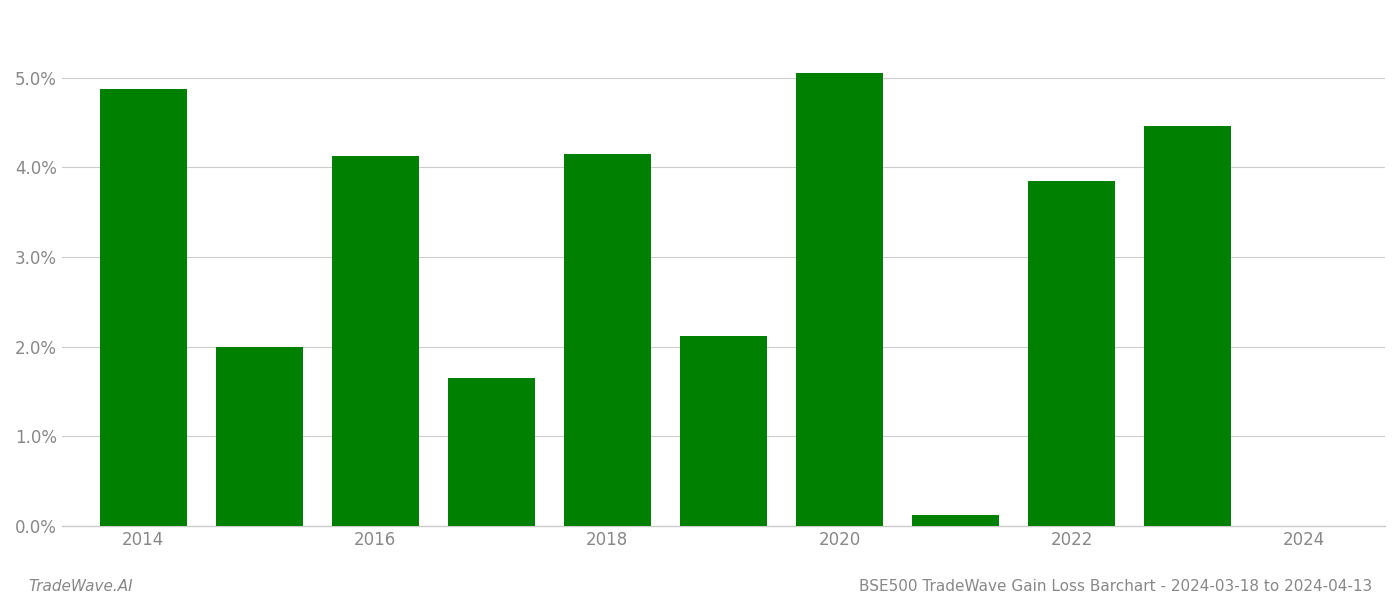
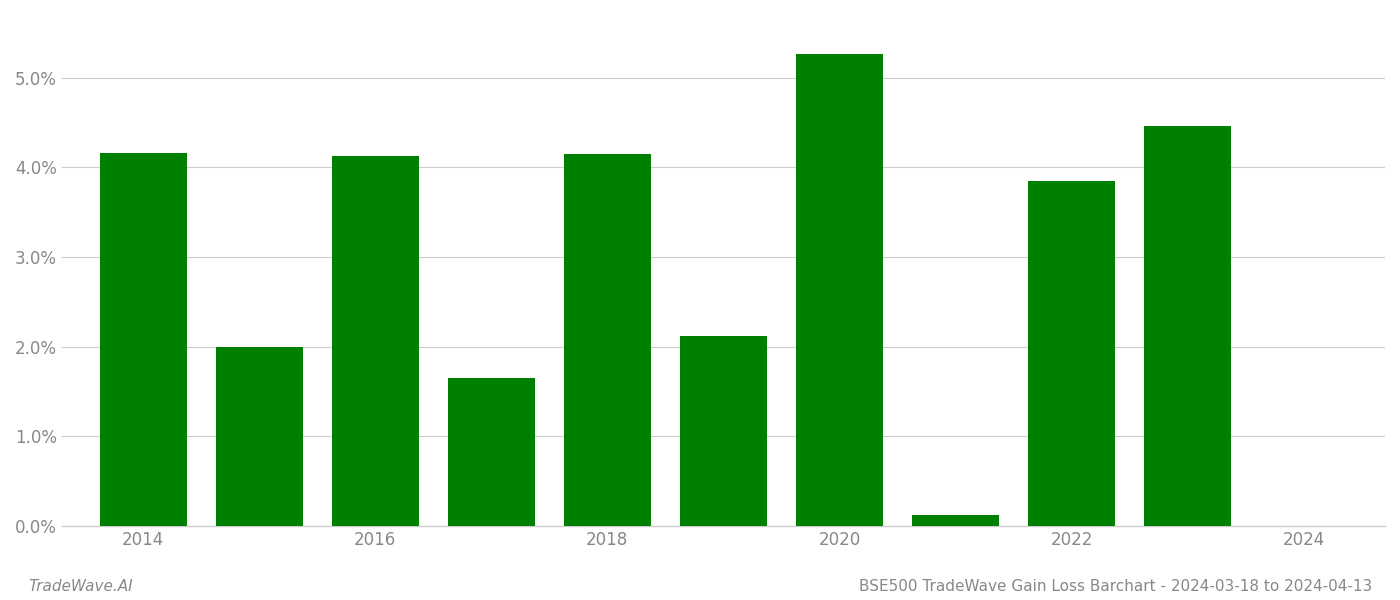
2014: 4.88% -> 4.16%
2020: 5.05% -> 5.26%
